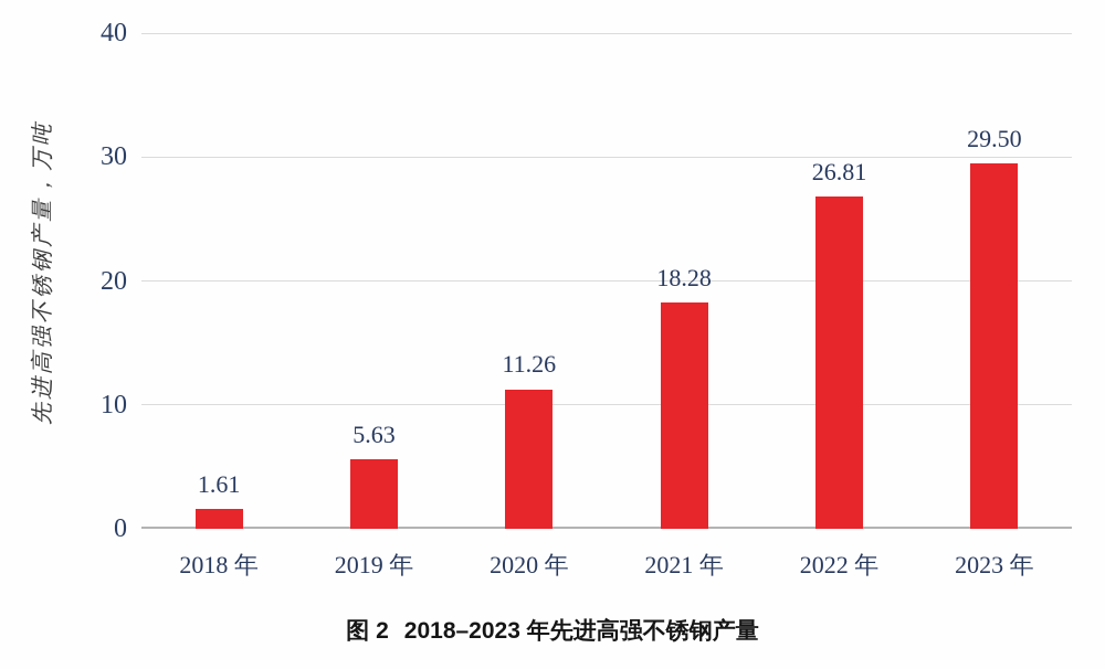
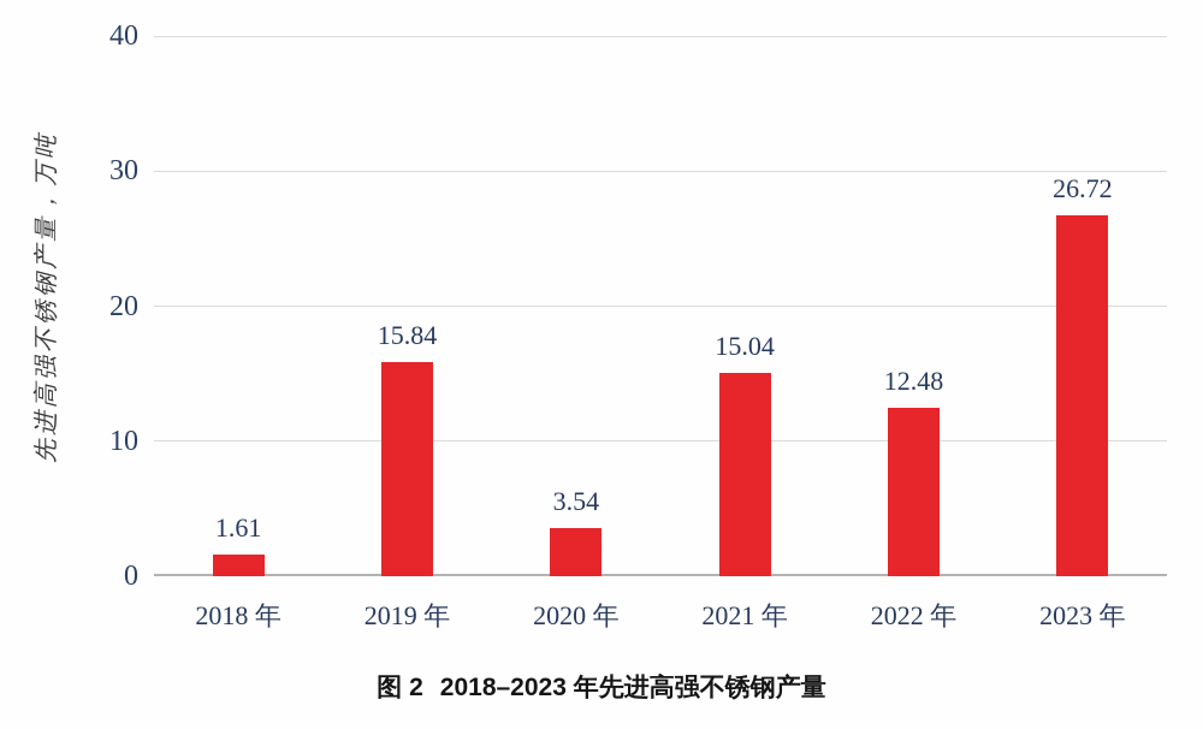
2019 年: 5.63 -> 15.84
2020 年: 11.26 -> 3.54
2021 年: 18.28 -> 15.04
2022 年: 26.81 -> 12.48
2023 年: 29.50 -> 26.72
